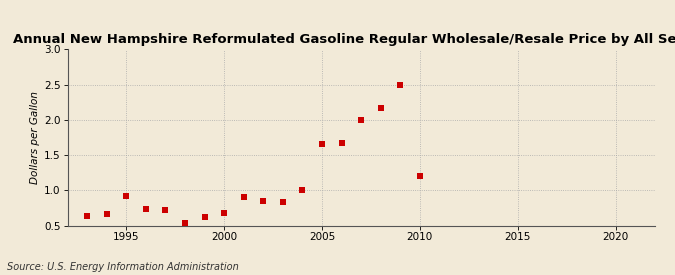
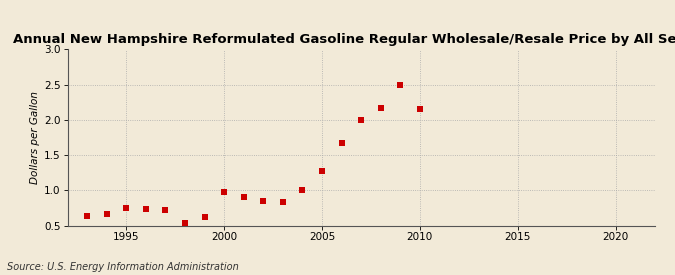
1995: 0.92 -> 0.75
2000: 0.68 -> 0.97
2005: 1.66 -> 1.28
2010: 1.20 -> 2.15
